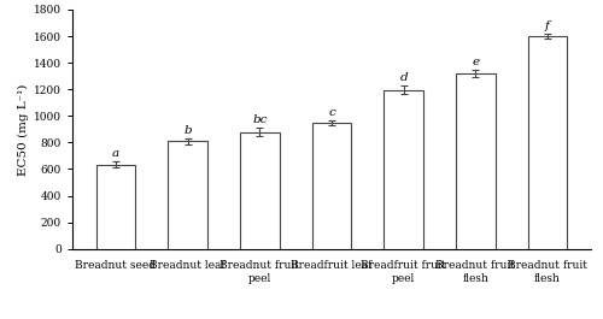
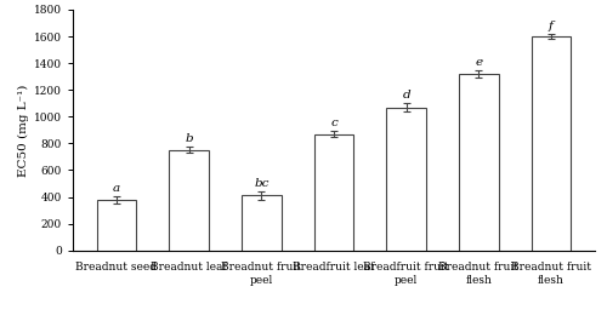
Breadnut seed: 640 -> 380
Breadnut leaf: 810 -> 750
Breadnut fruit peel: 880 -> 410
Breadfruit leaf: 950 -> 870
Breadfruit fruit peel: 1200 -> 1070
